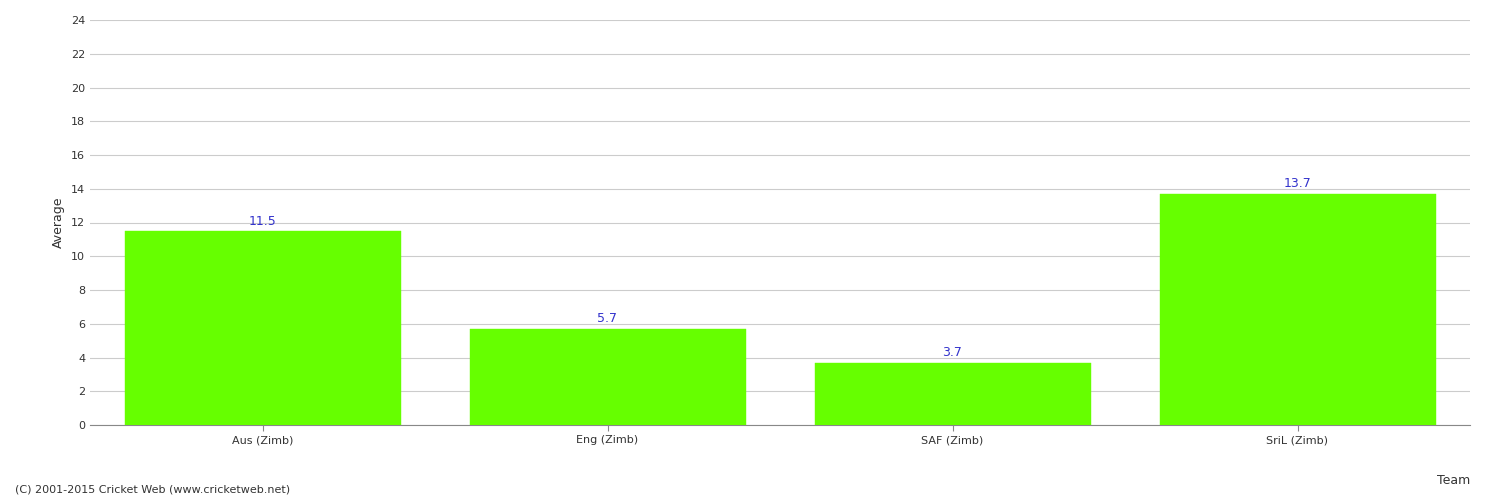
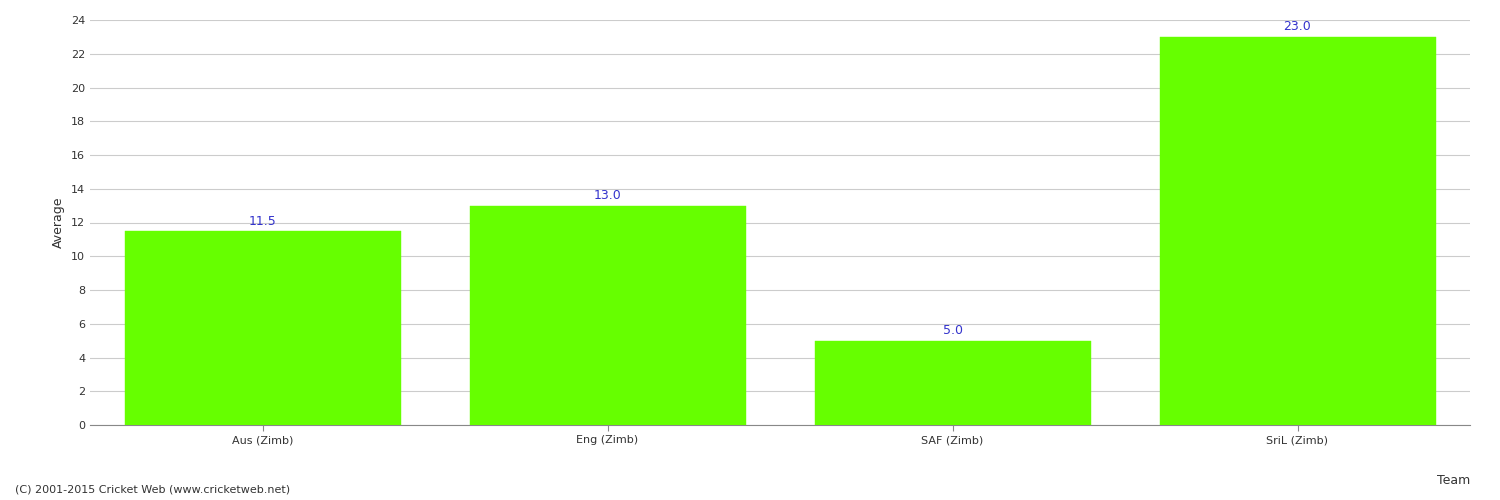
Eng (Zimb): 5.7 -> 13.0
SAF (Zimb): 3.7 -> 5.0
SriL (Zimb): 13.7 -> 23.0
